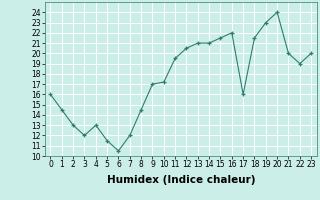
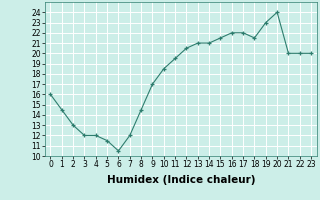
4: 13.0 -> 12.0
10: 17.2 -> 18.5
17: 16.0 -> 22.0
22: 19.0 -> 20.0
